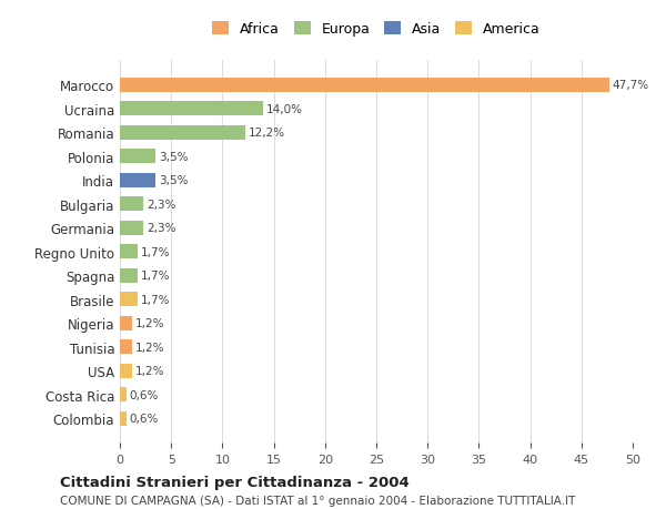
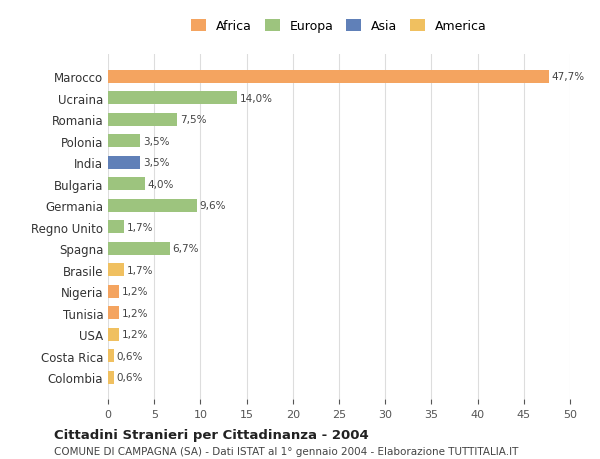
Romania: 12,2% -> 7,5%
Bulgaria: 2,3% -> 4,0%
Germania: 2,3% -> 9,6%
Spagna: 1,7% -> 6,7%
